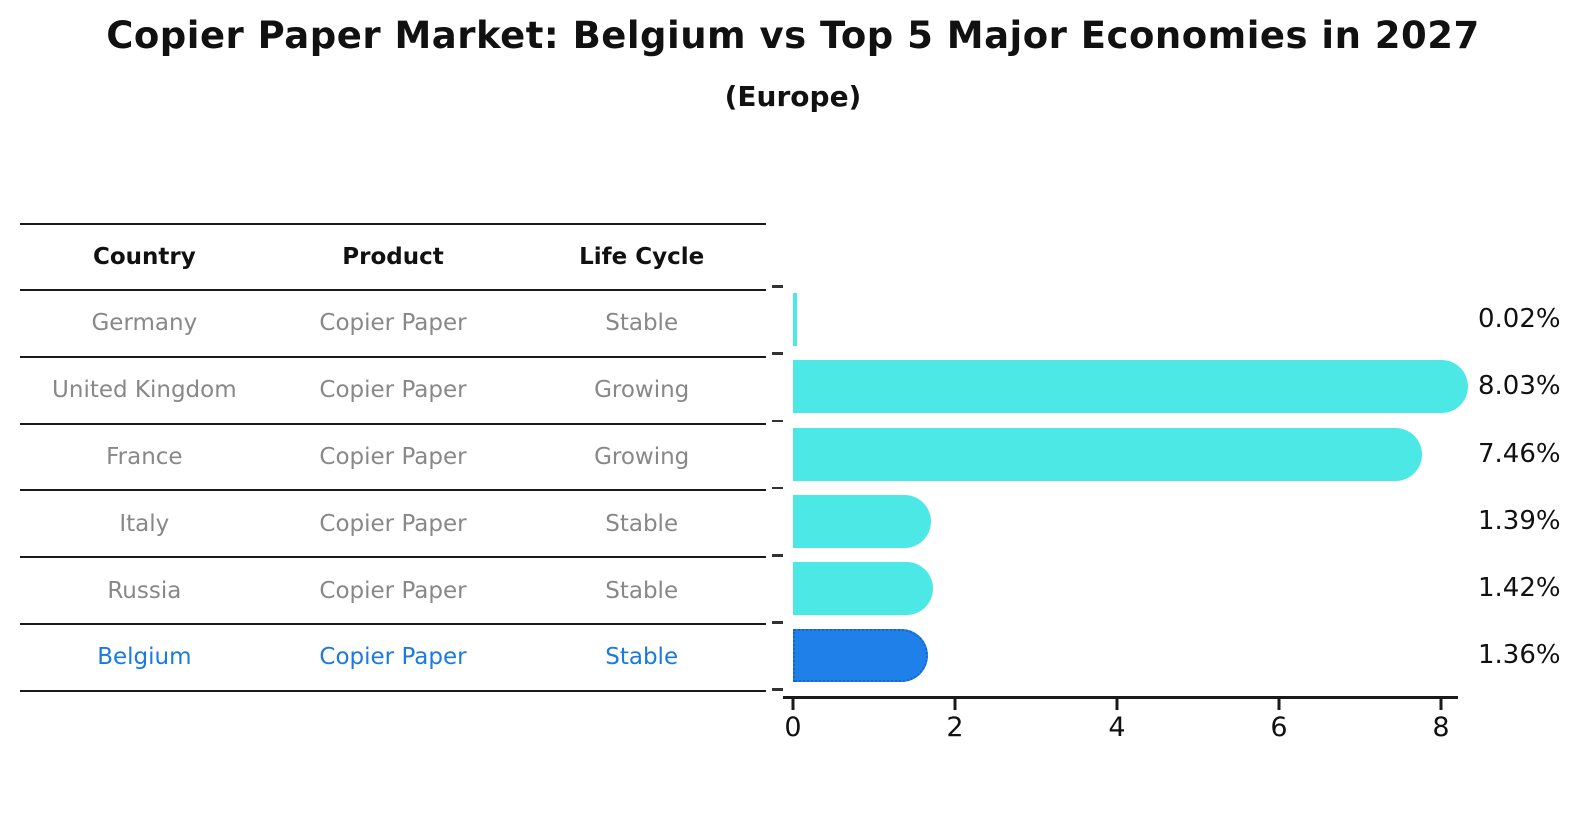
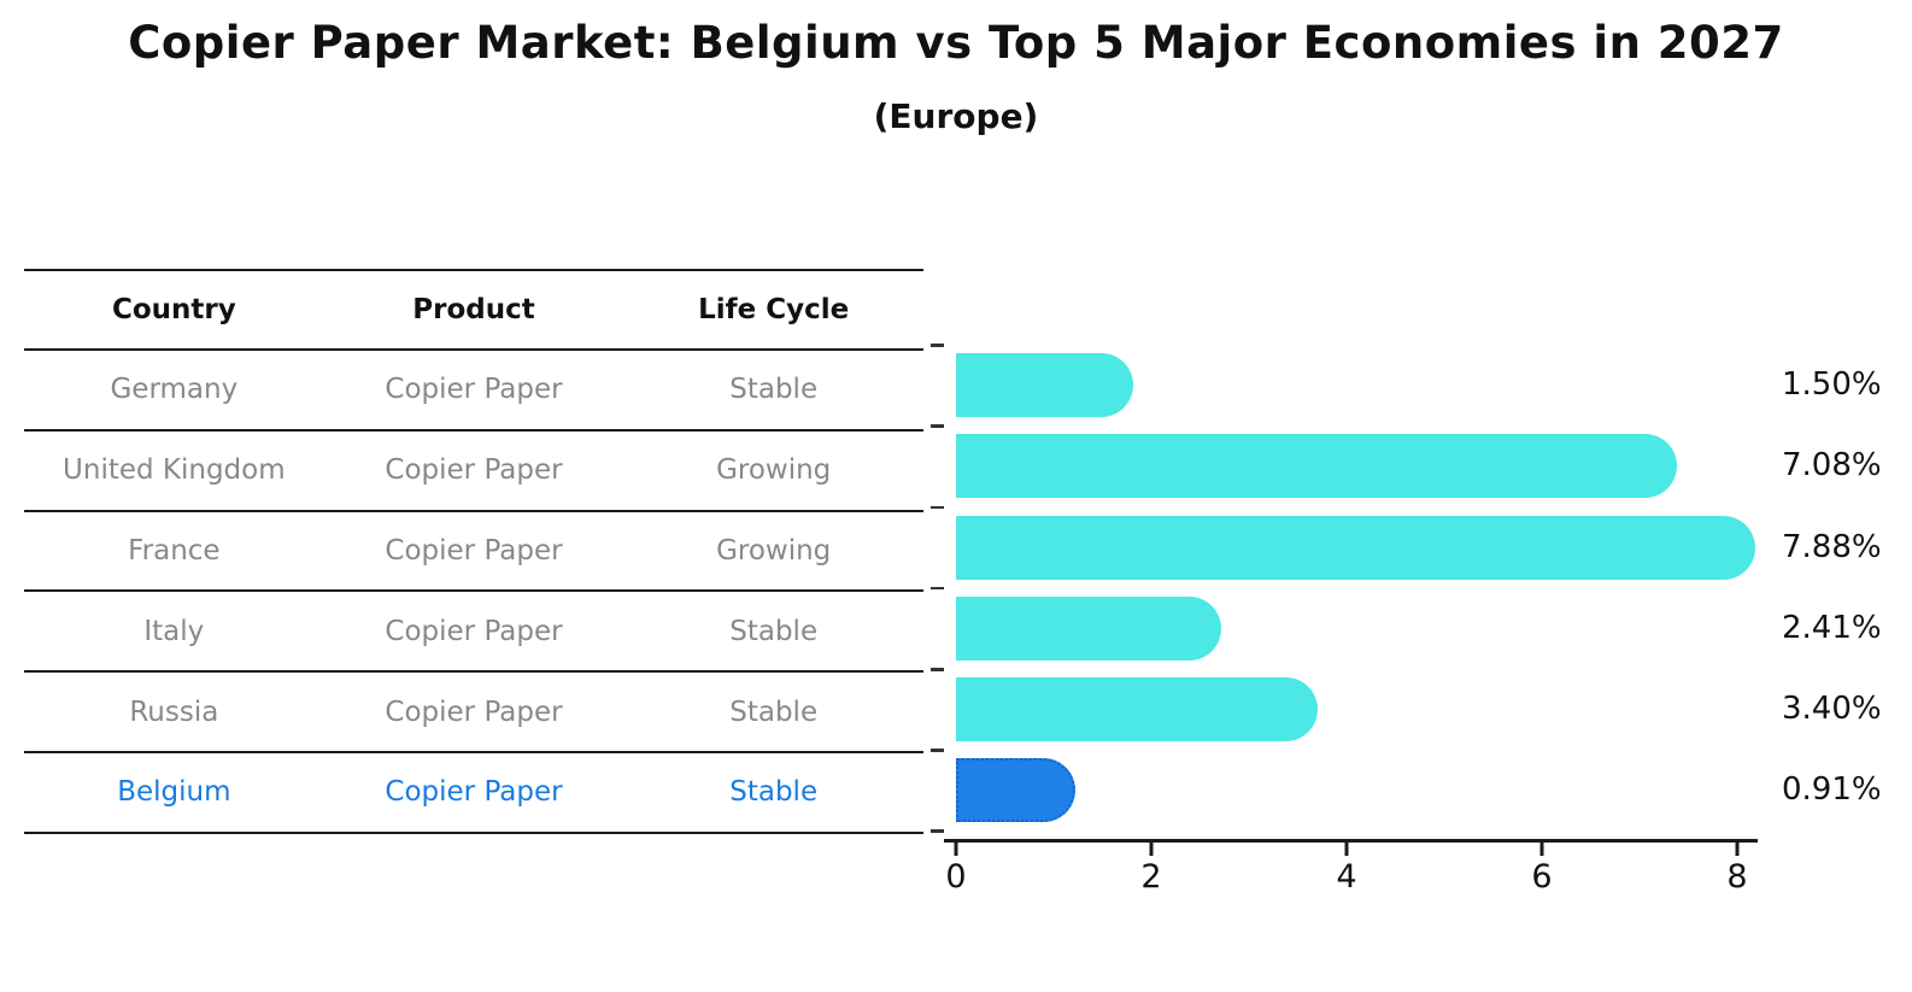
Germany: 0.02% -> 1.50%
United Kingdom: 8.03% -> 7.08%
France: 7.46% -> 7.88%
Italy: 1.39% -> 2.41%
Russia: 1.42% -> 3.40%
Belgium: 1.36% -> 0.91%
